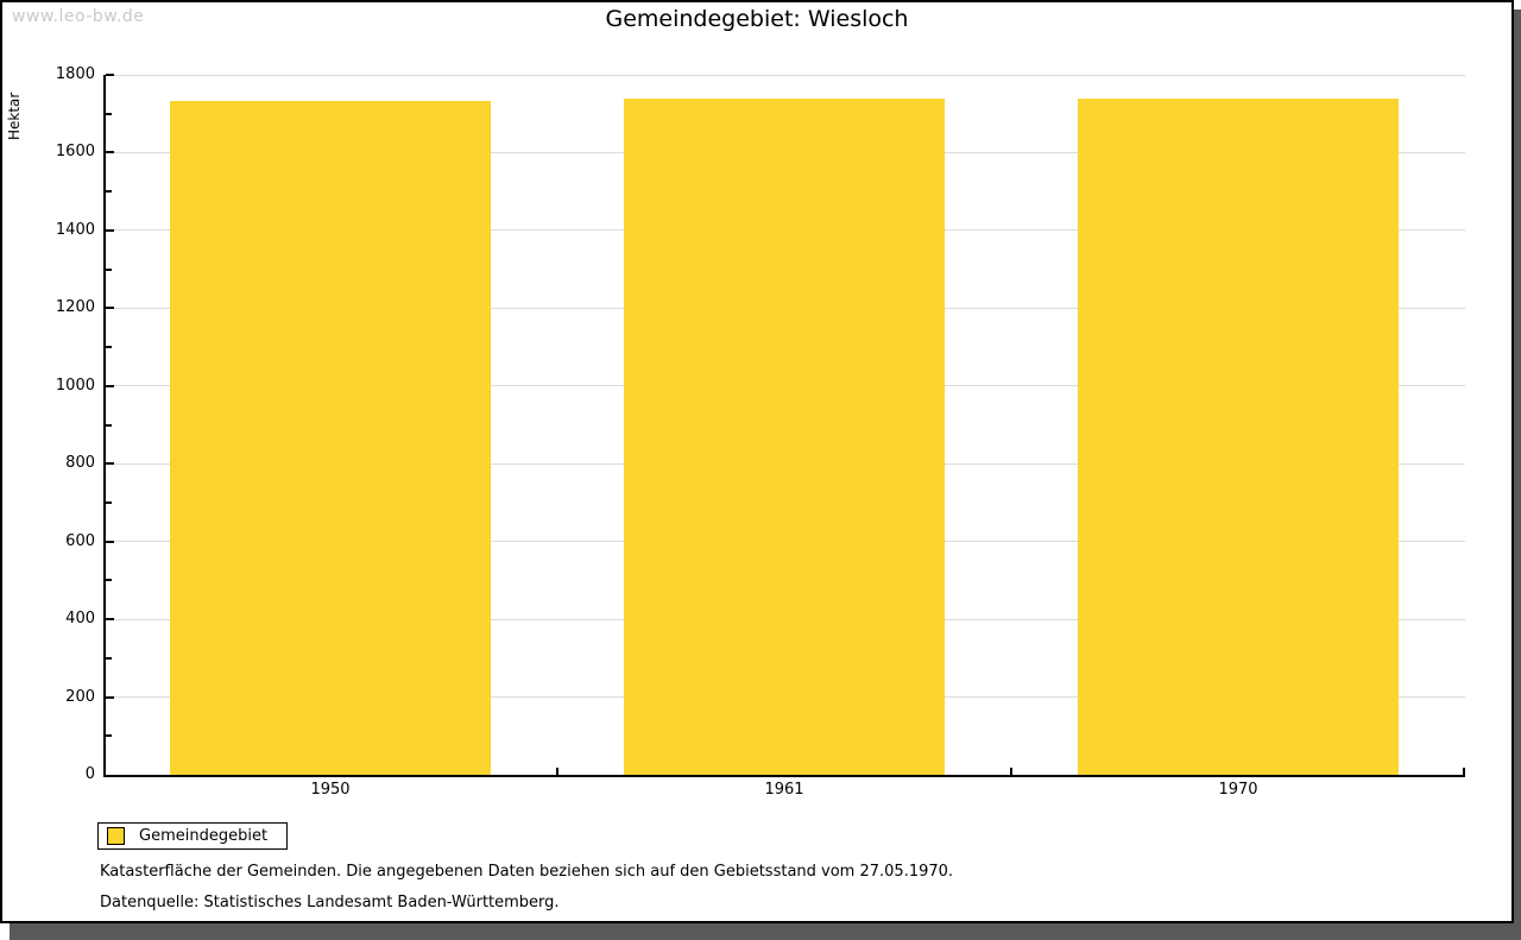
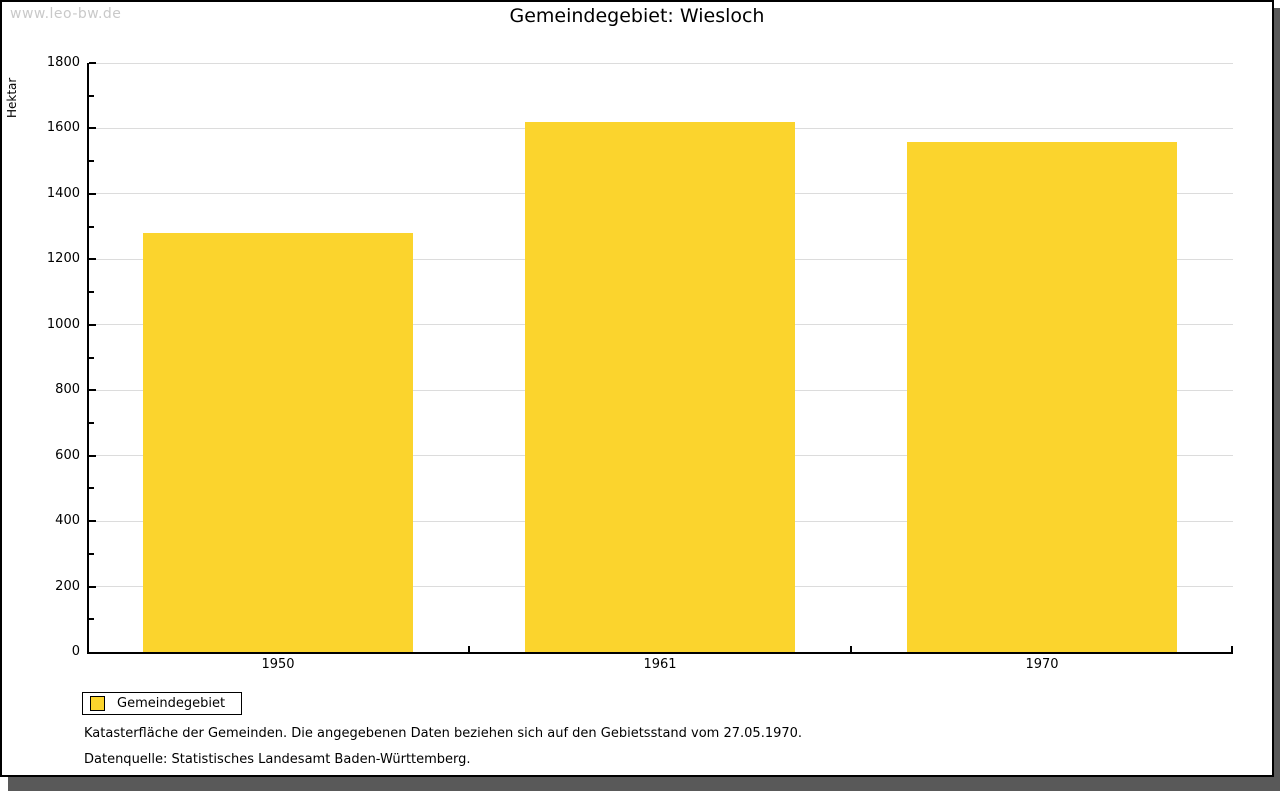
1950: 1730 -> 1280
1961: 1740 -> 1620
1970: 1740 -> 1560
